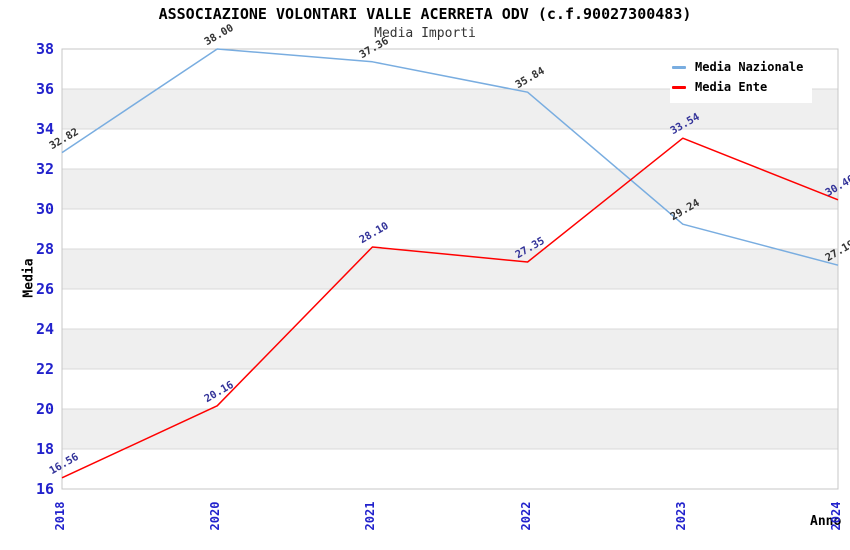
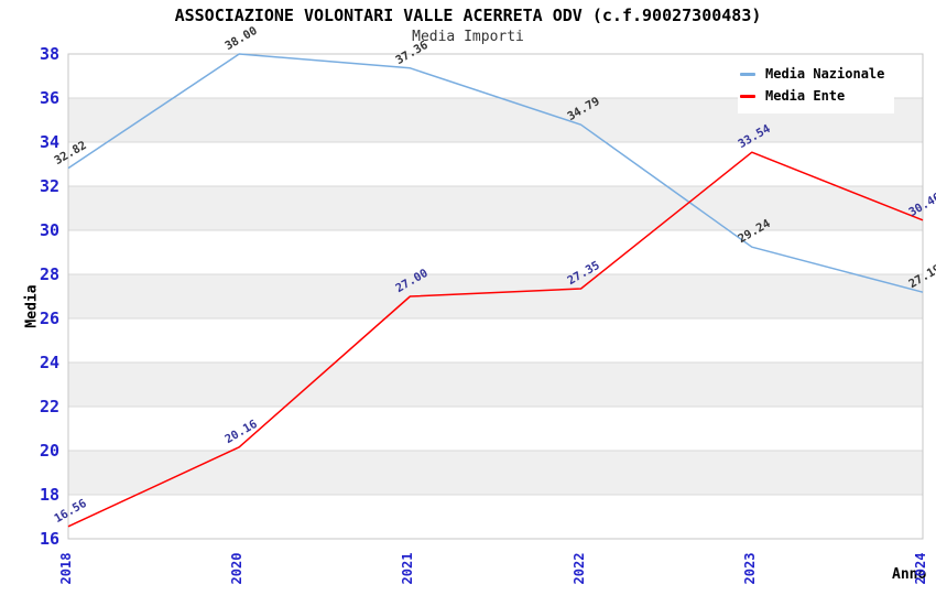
Media Ente/2021: 28.10 -> 27.00
Media Nazionale/2022: 35.84 -> 34.79
